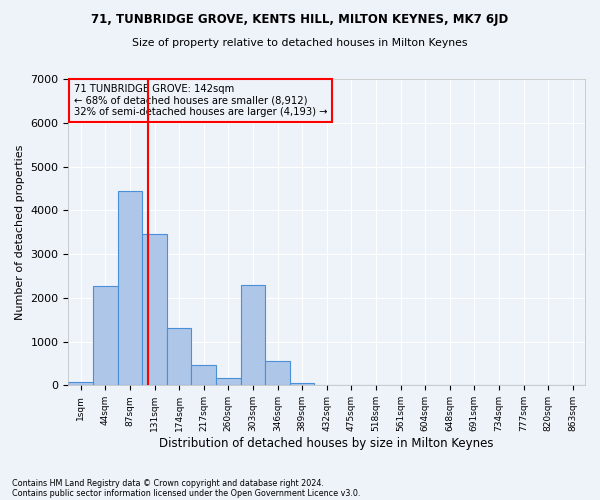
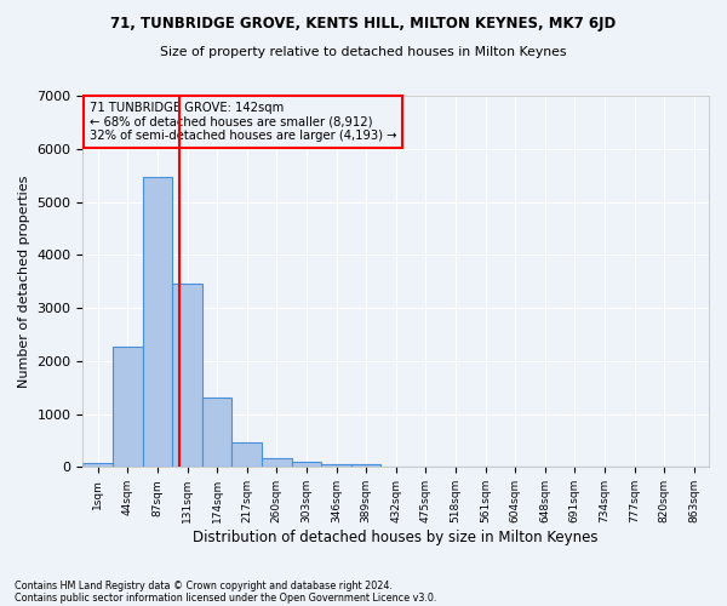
87sqm: 4450 -> 5480
303sqm: 2300 -> 90
346sqm: 550 -> 60
